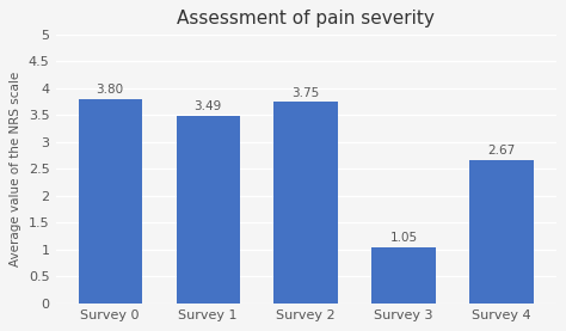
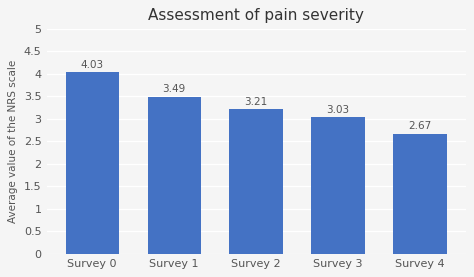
Survey 0: 3.80 -> 4.03
Survey 2: 3.75 -> 3.21
Survey 3: 1.05 -> 3.03
